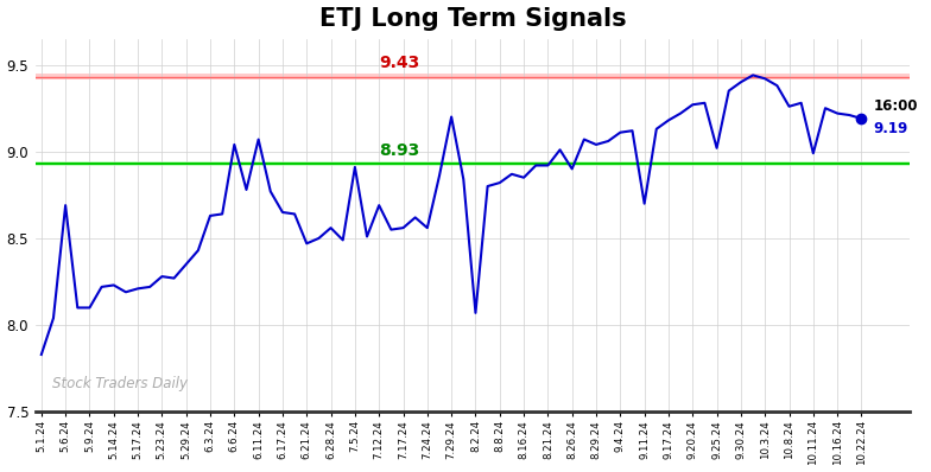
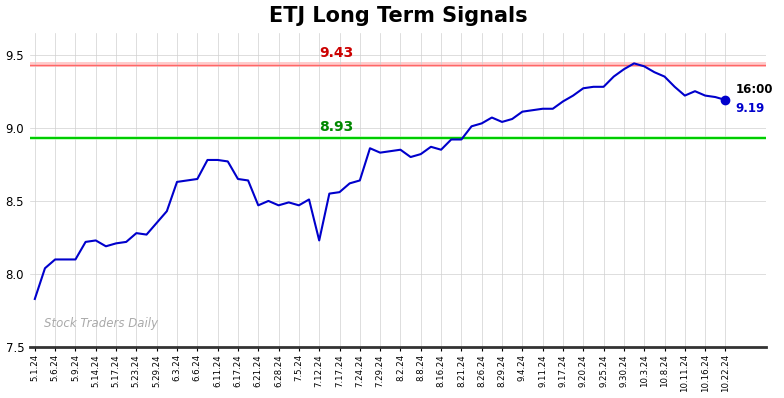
5.6.24: 8.69 -> 8.10
6.6.24: 9.04 -> 8.65
6.11.24: 9.07 -> 8.78
6.28.24: 8.56 -> 8.47
7.5.24: 8.91 -> 8.47
7.12.24: 8.69 -> 8.23
7.24.24: 8.56 -> 8.64
7.29.24: 9.20 -> 8.83
8.2.24: 8.07 -> 8.85
8.26.24: 8.90 -> 9.03
9.11.24: 8.70 -> 9.13
9.25.24: 9.02 -> 9.28
10.8.24: 9.26 -> 9.35
10.11.24: 8.99 -> 9.22
